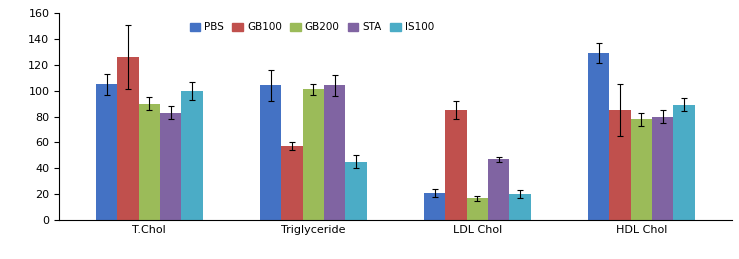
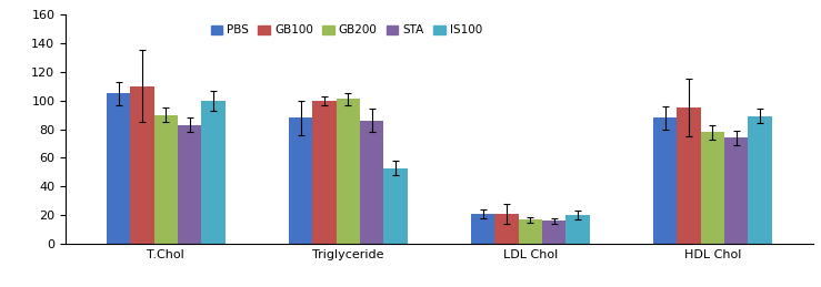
GB100/T.Chol: 126 -> 110
PBS/Triglyceride: 104 -> 88
GB100/Triglyceride: 57 -> 100
STA/Triglyceride: 104 -> 86
IS100/Triglyceride: 45 -> 53
GB100/LDL Chol: 85 -> 21
STA/LDL Chol: 47 -> 16
PBS/HDL Chol: 129 -> 88
GB100/HDL Chol: 85 -> 95
STA/HDL Chol: 80 -> 74
